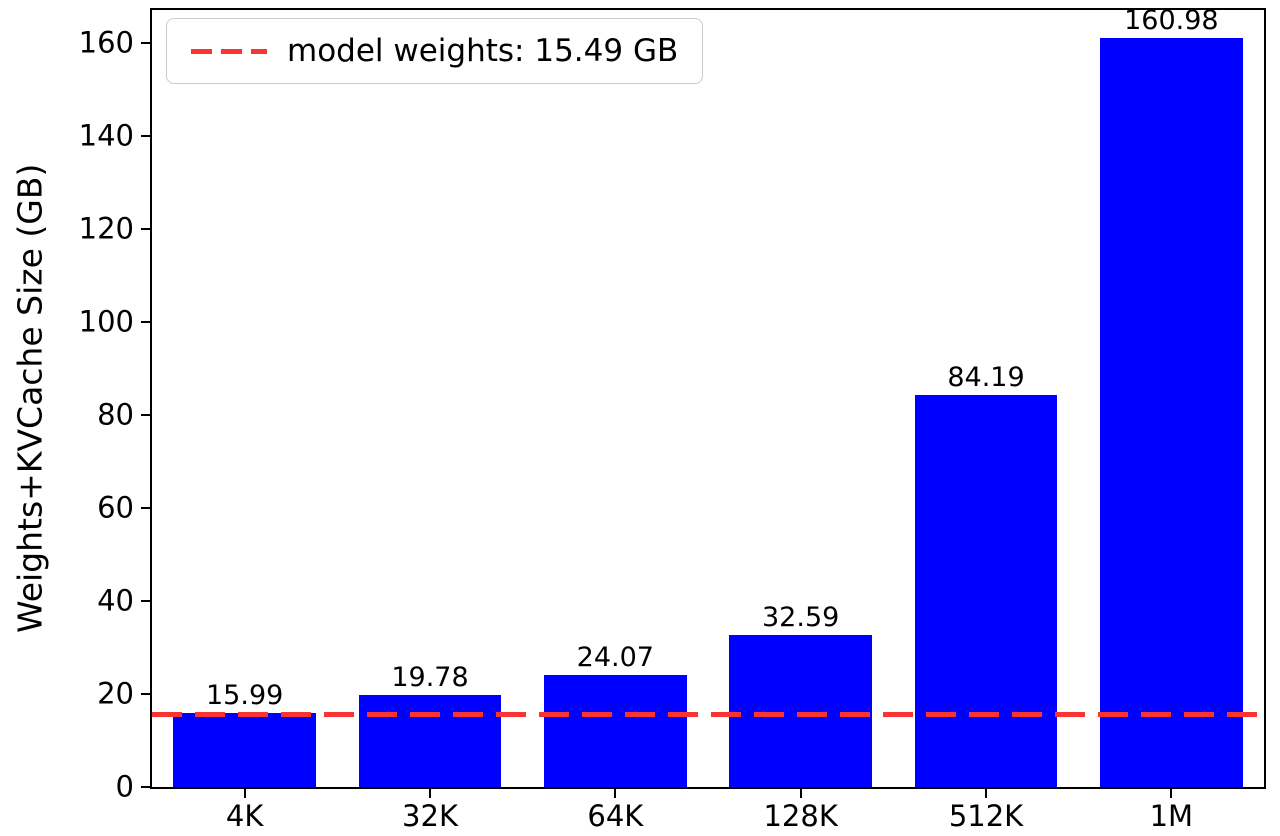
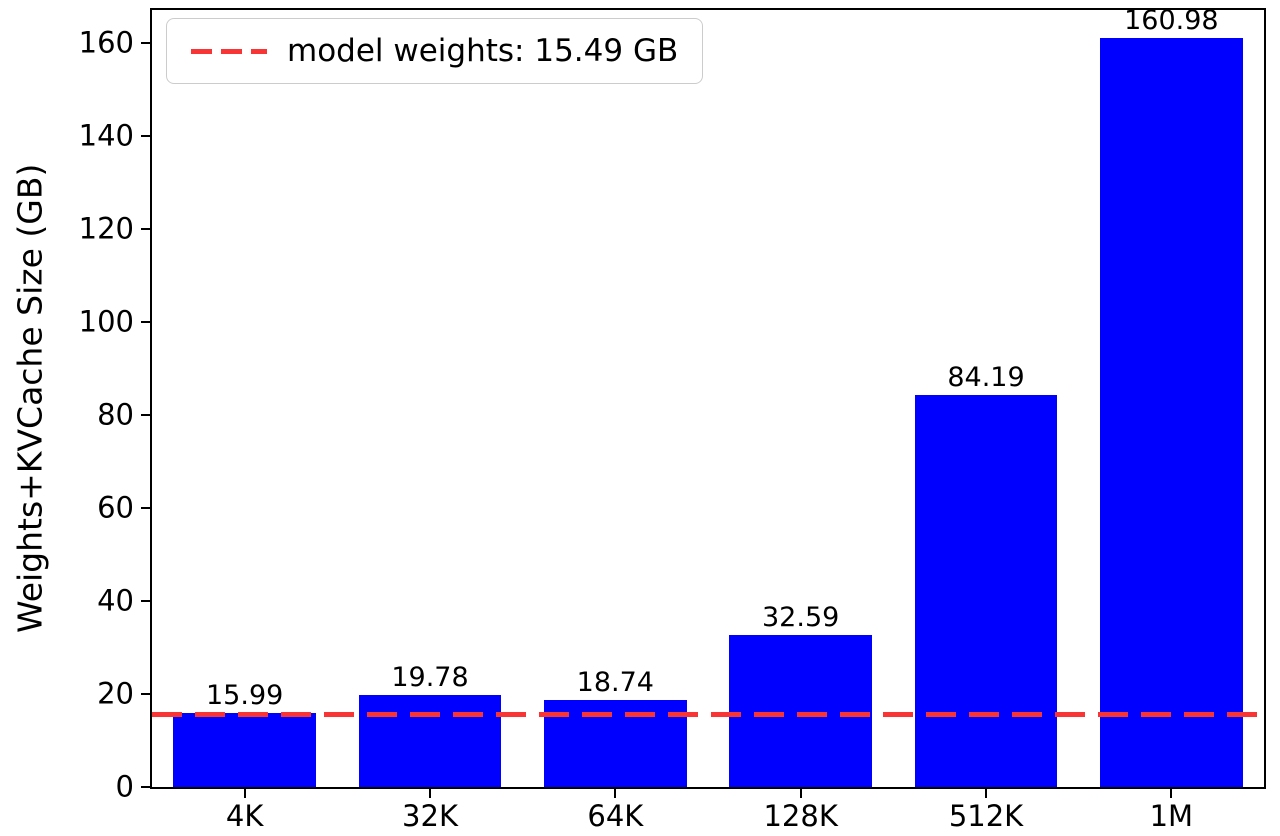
64K: 24.07 -> 18.74
